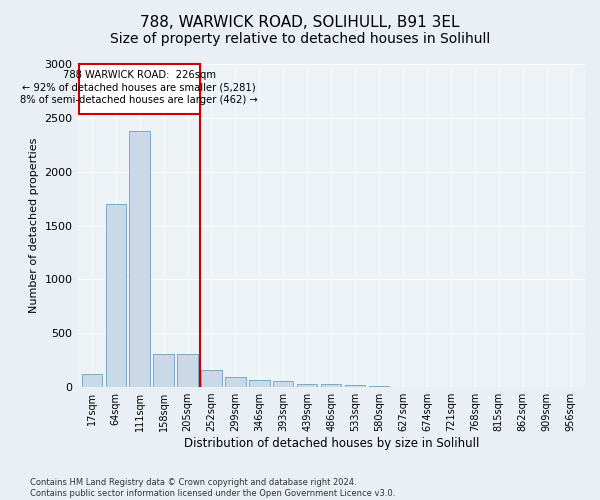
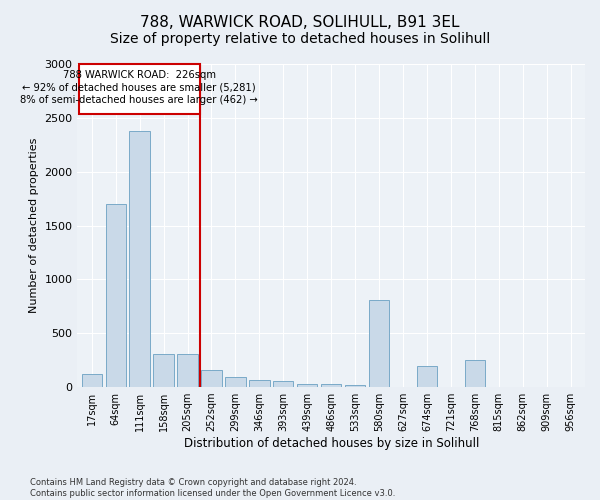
580sqm: 10 -> 810
674sqm: 0 -> 200
768sqm: 0 -> 250
